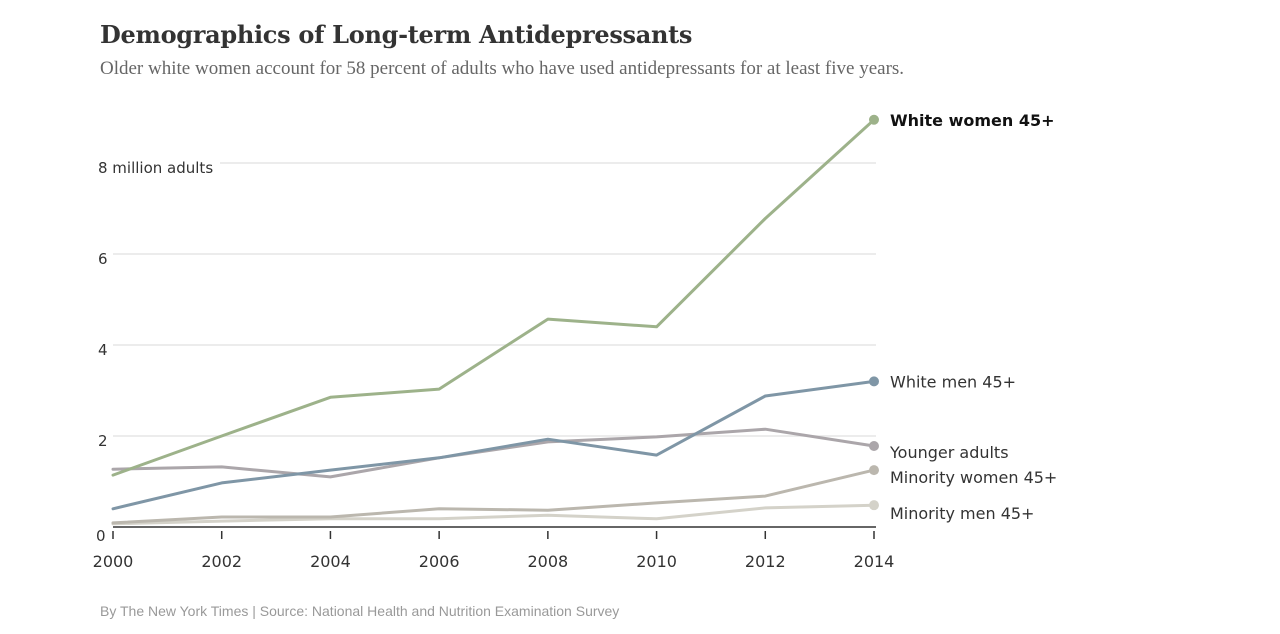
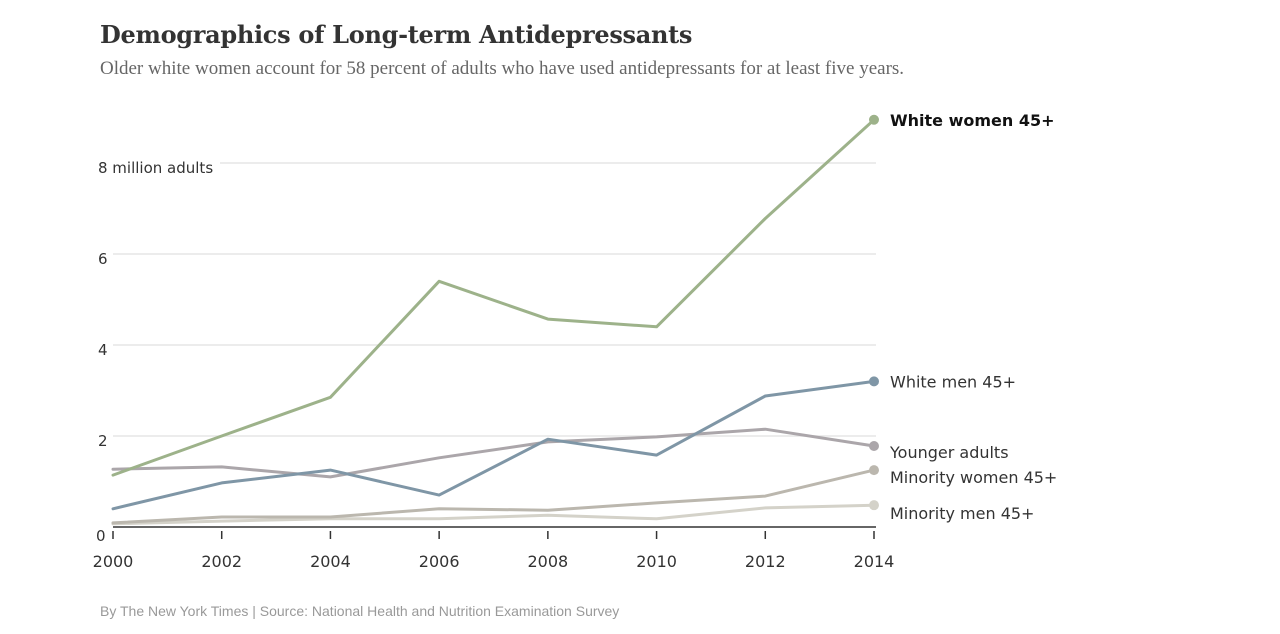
White women 45+/2006: 3.0 -> 5.4
White men 45+/2006: 1.5 -> 0.7
